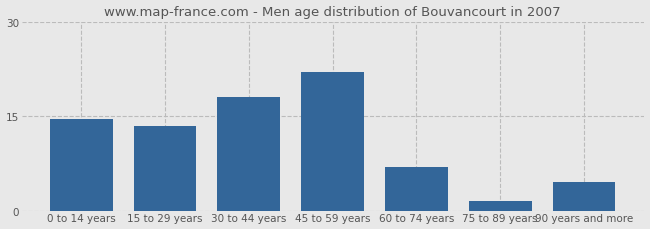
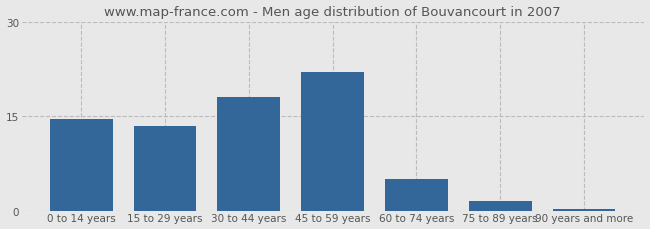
60 to 74 years: 7.0 -> 5.0
90 years and more: 4.6 -> 0.2
